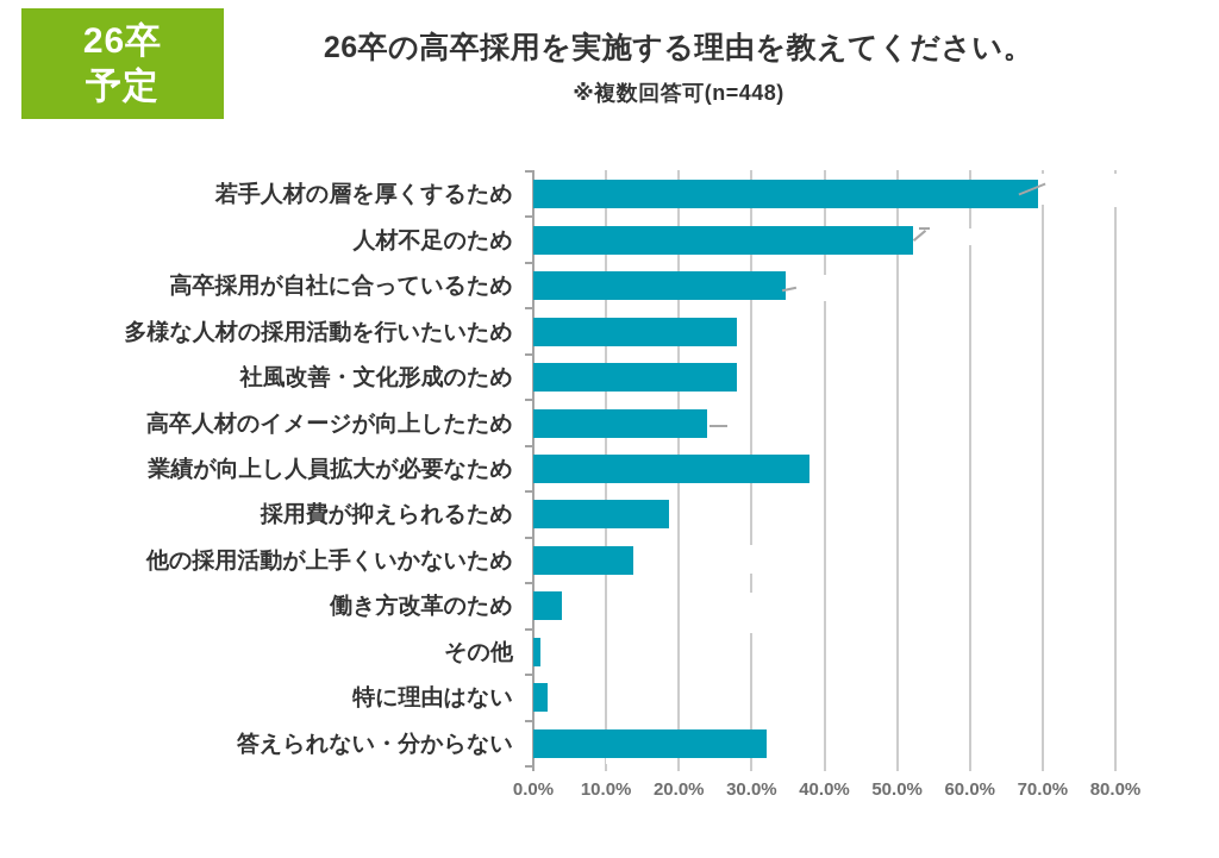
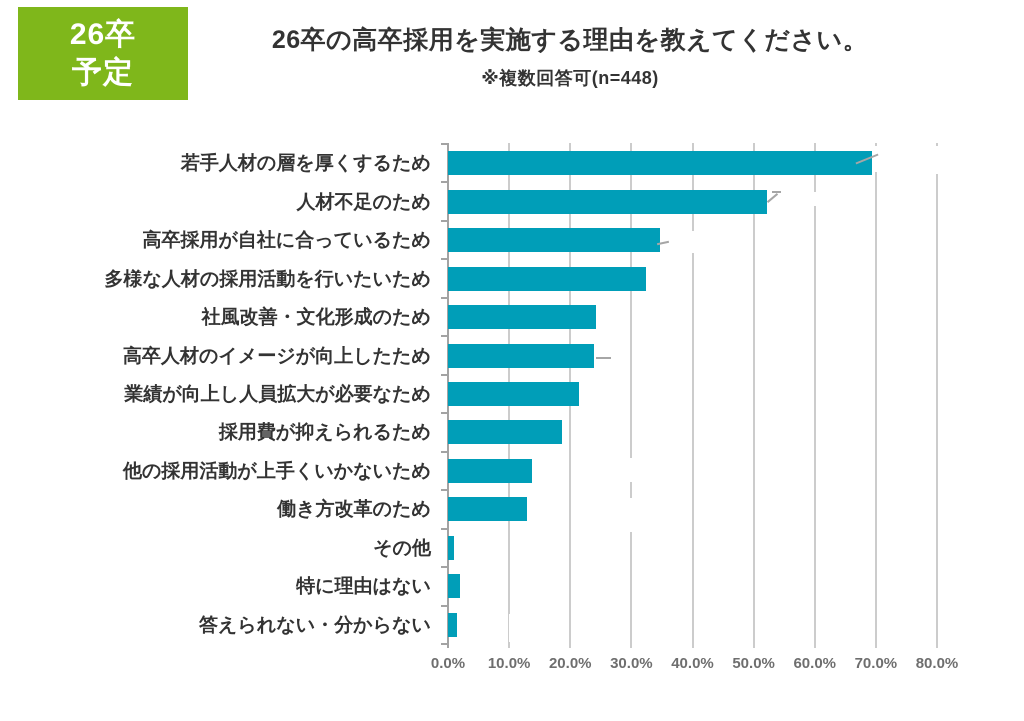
多様な人材の採用活動を行いたいため: 28% -> 32%
社風改善・文化形成のため: 28% -> 24%
業績が向上し人員拡大が必要なため: 38% -> 21%
働き方改革のため: 4% -> 13%
答えられない・分からない: 32% -> 1%
